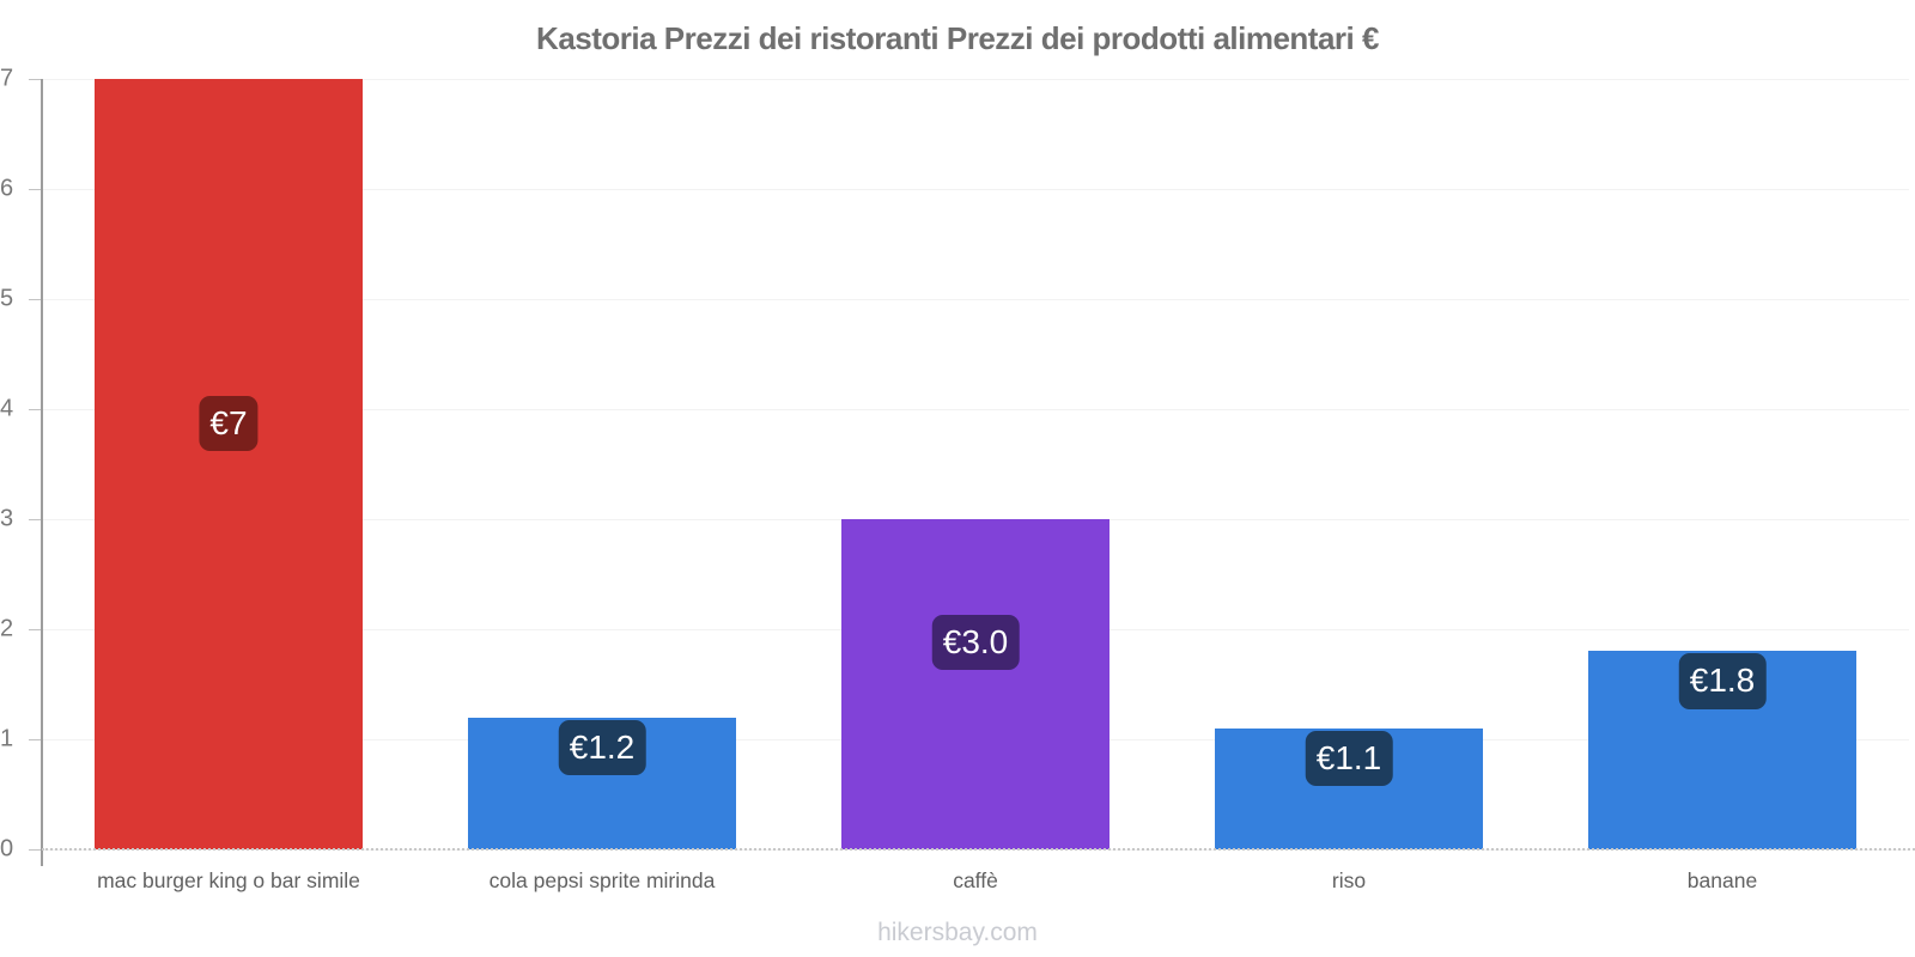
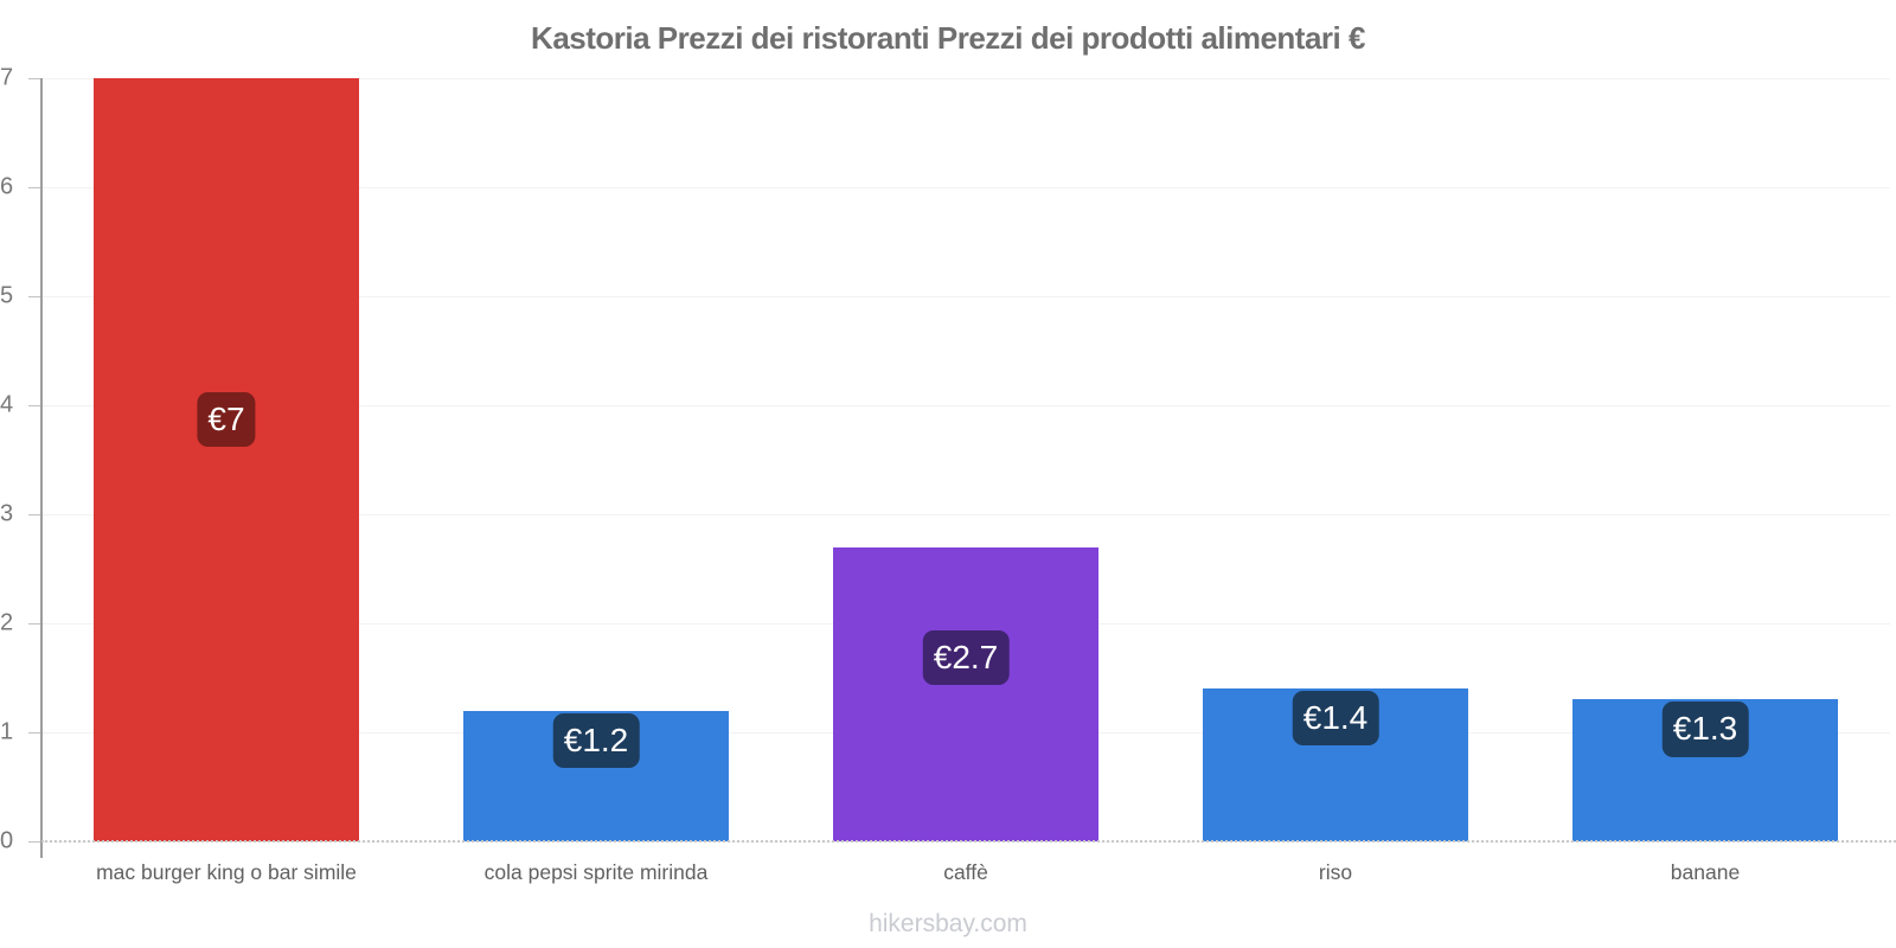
caffè: €3.0 -> €2.7
riso: €1.1 -> €1.4
banane: €1.8 -> €1.3
